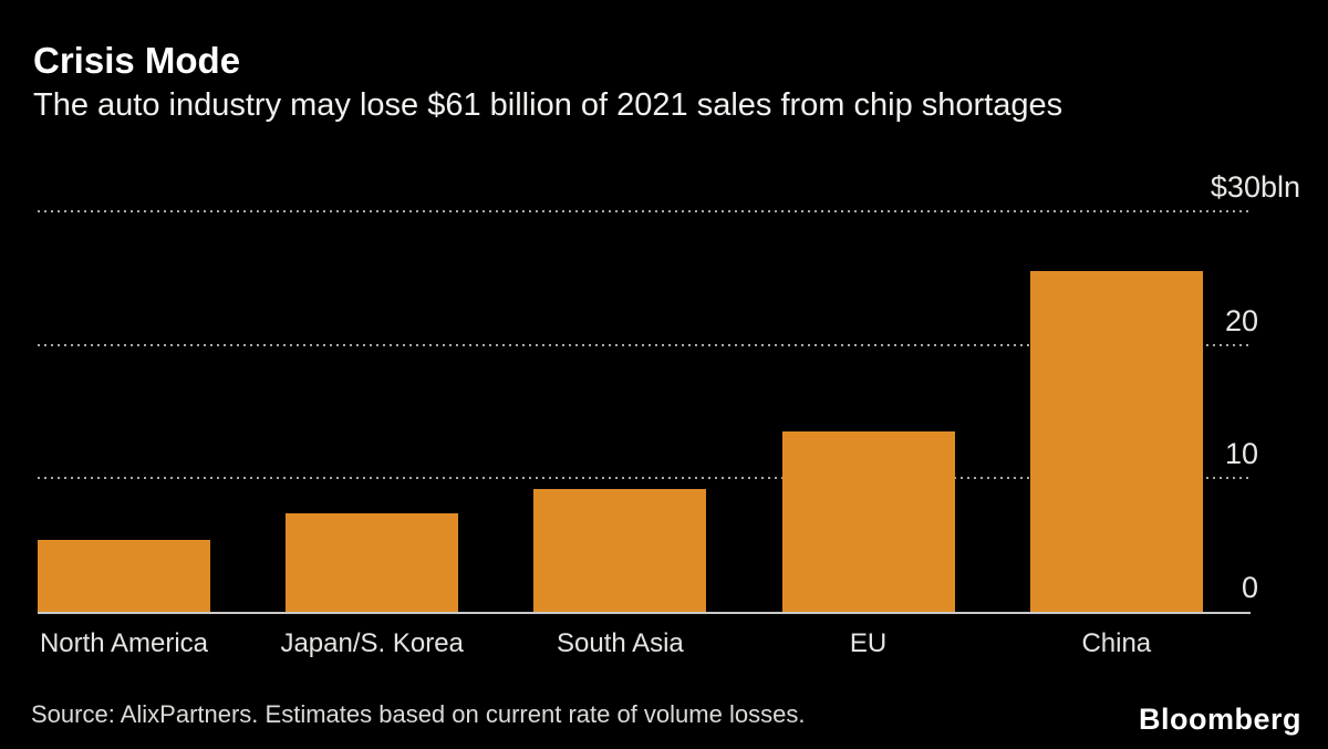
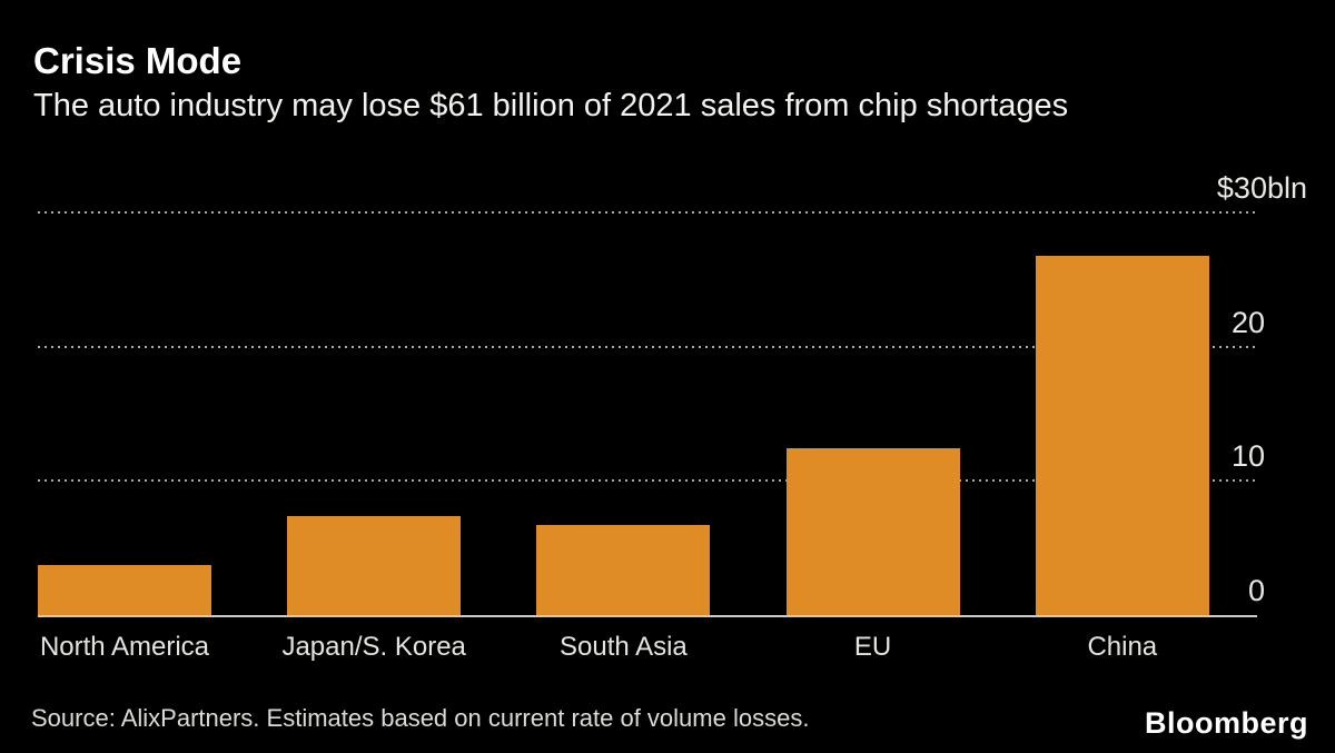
North America: 5.4 -> 3.7
South Asia: 9.2 -> 6.7
EU: 13.5 -> 12.4
China: 25.5 -> 26.8
